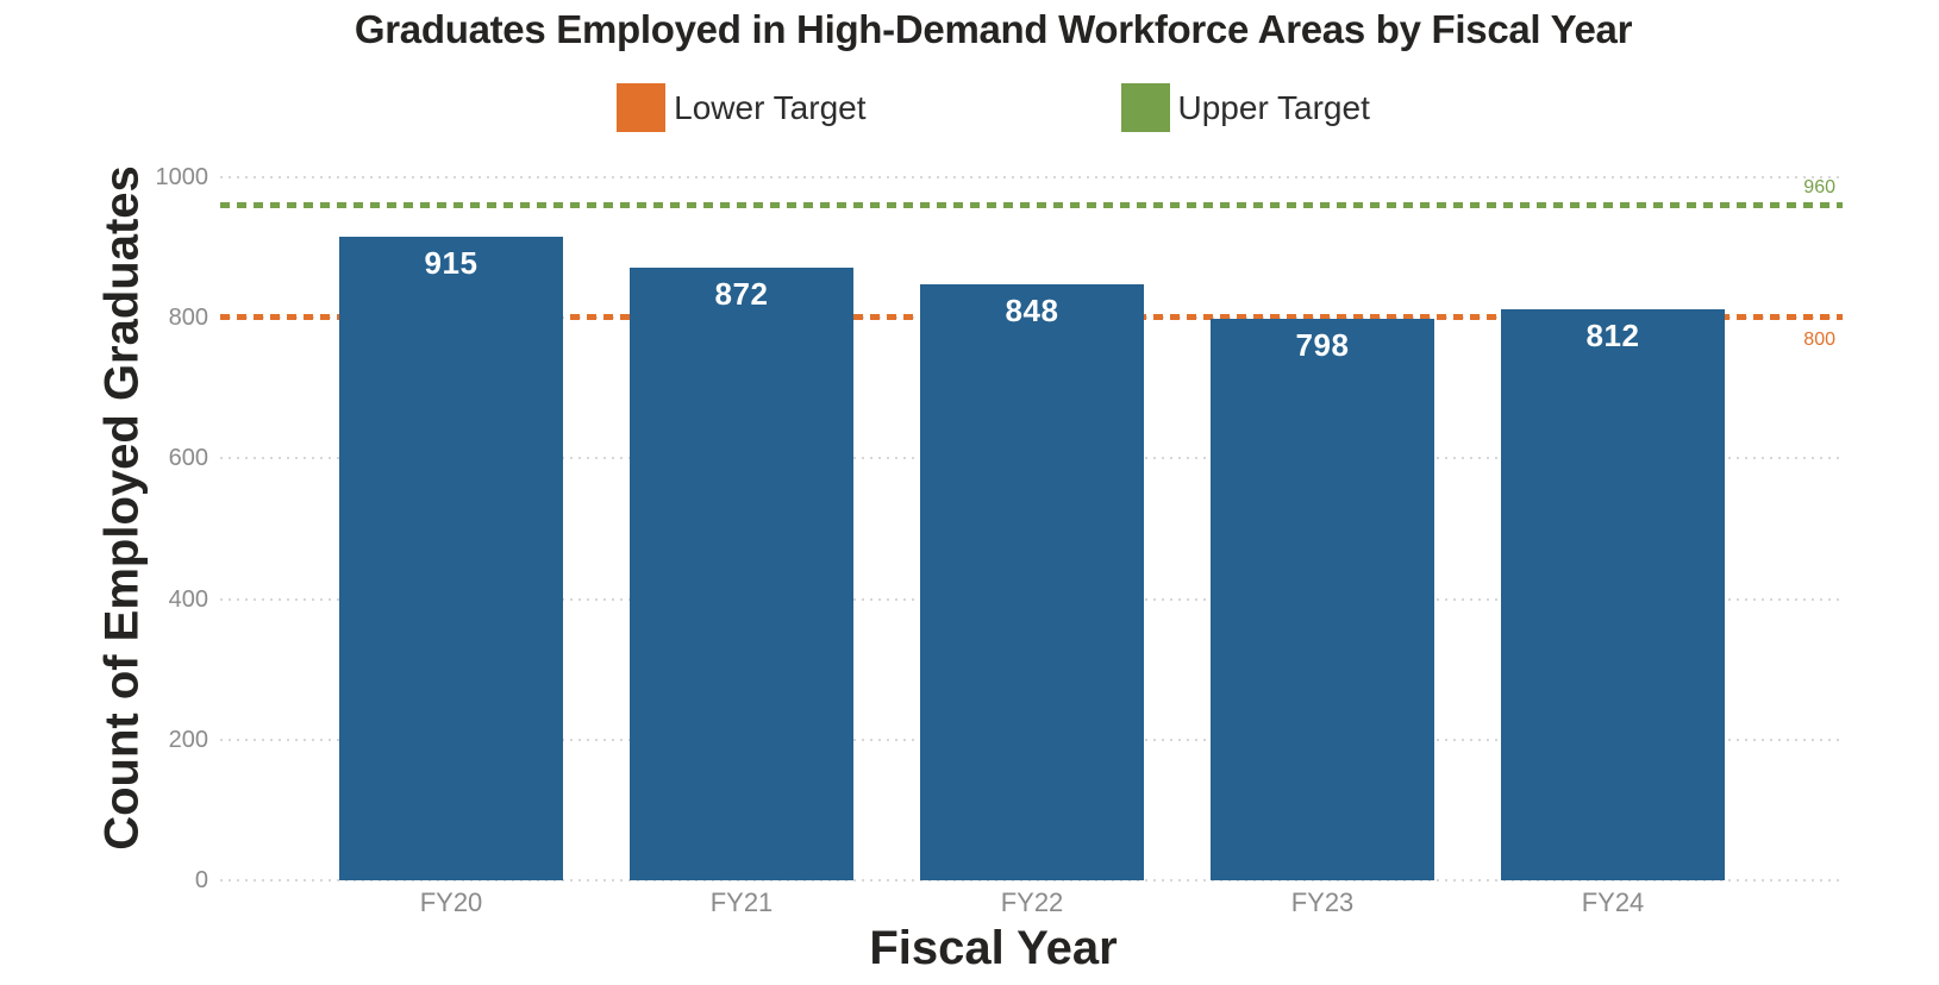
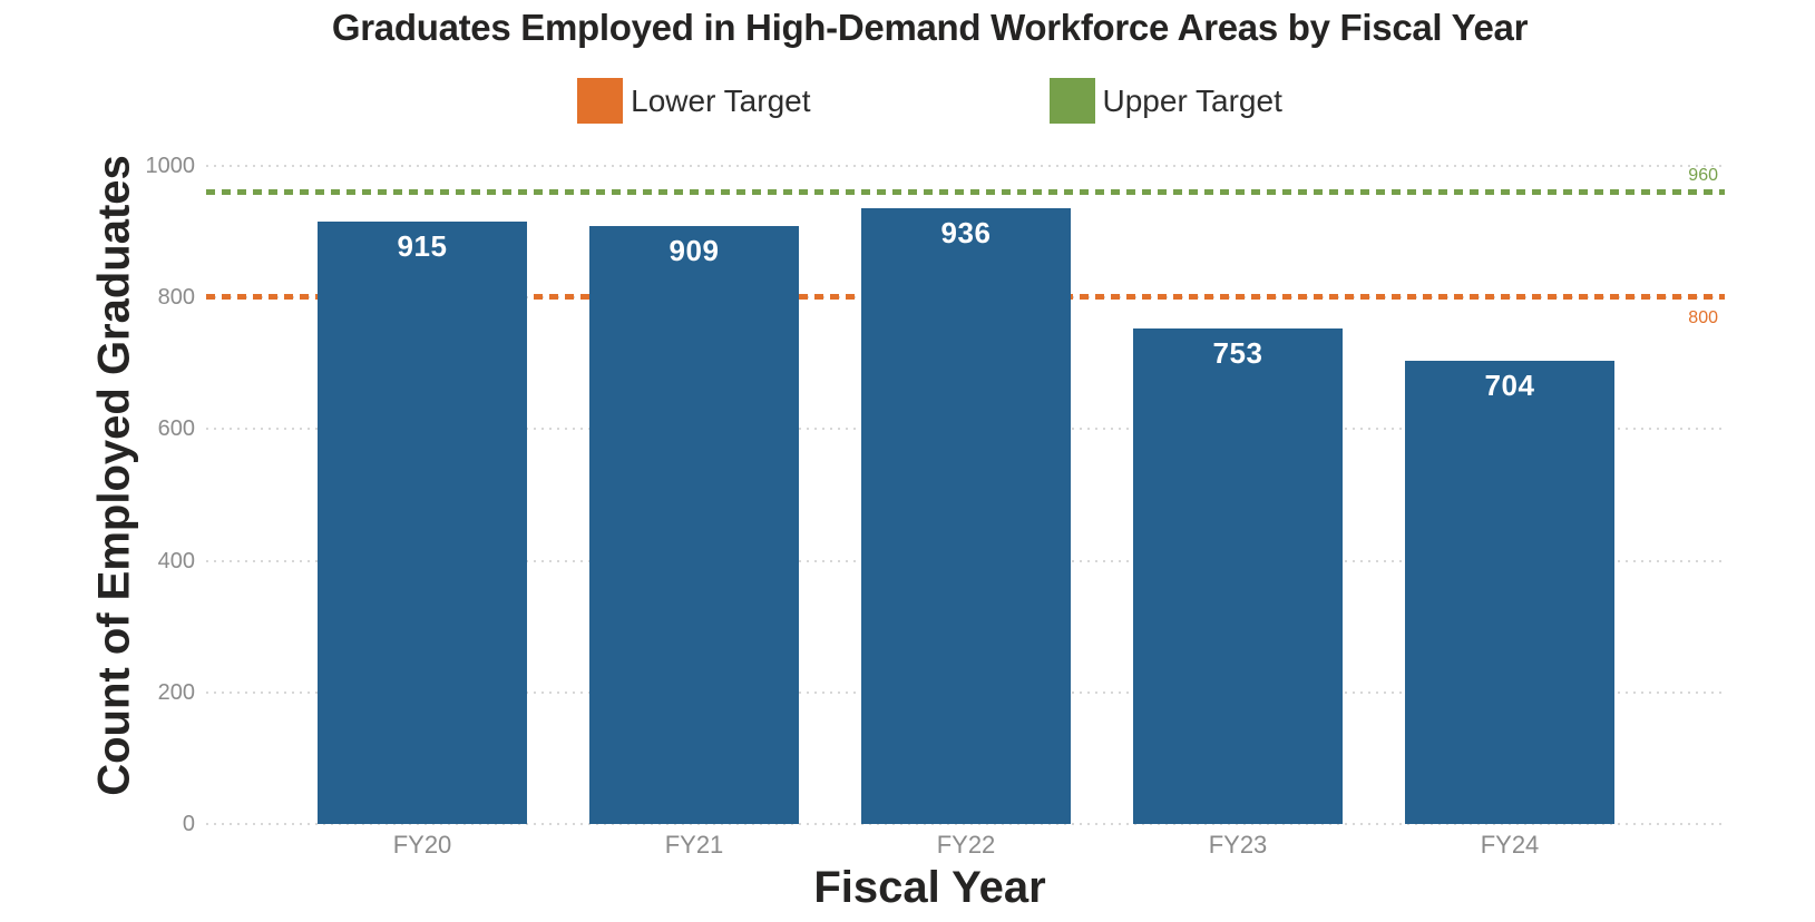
FY21: 872 -> 909
FY22: 848 -> 936
FY23: 798 -> 753
FY24: 812 -> 704
